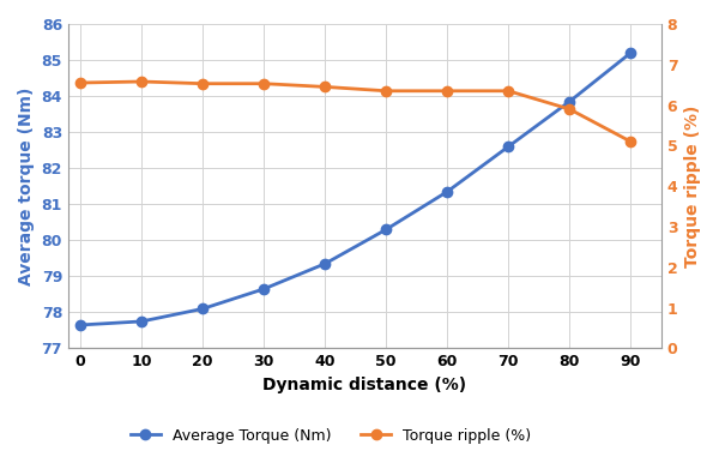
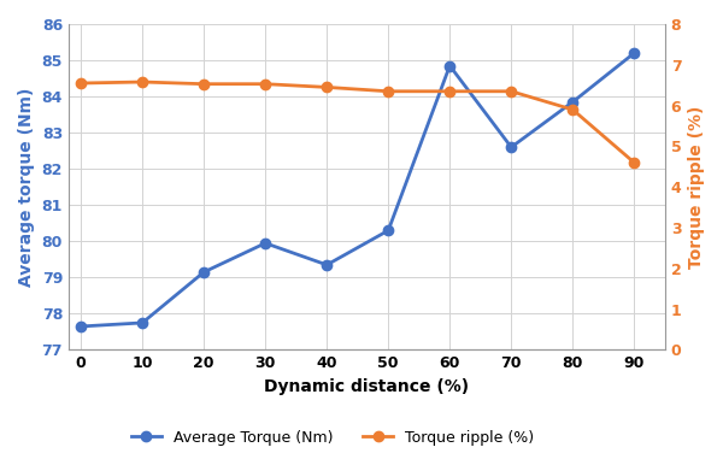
Average Torque (Nm)/20: 78.10 -> 79.15
Average Torque (Nm)/30: 78.65 -> 79.95
Average Torque (Nm)/60: 81.35 -> 84.85
Torque ripple (%)/90: 5.10 -> 4.60
